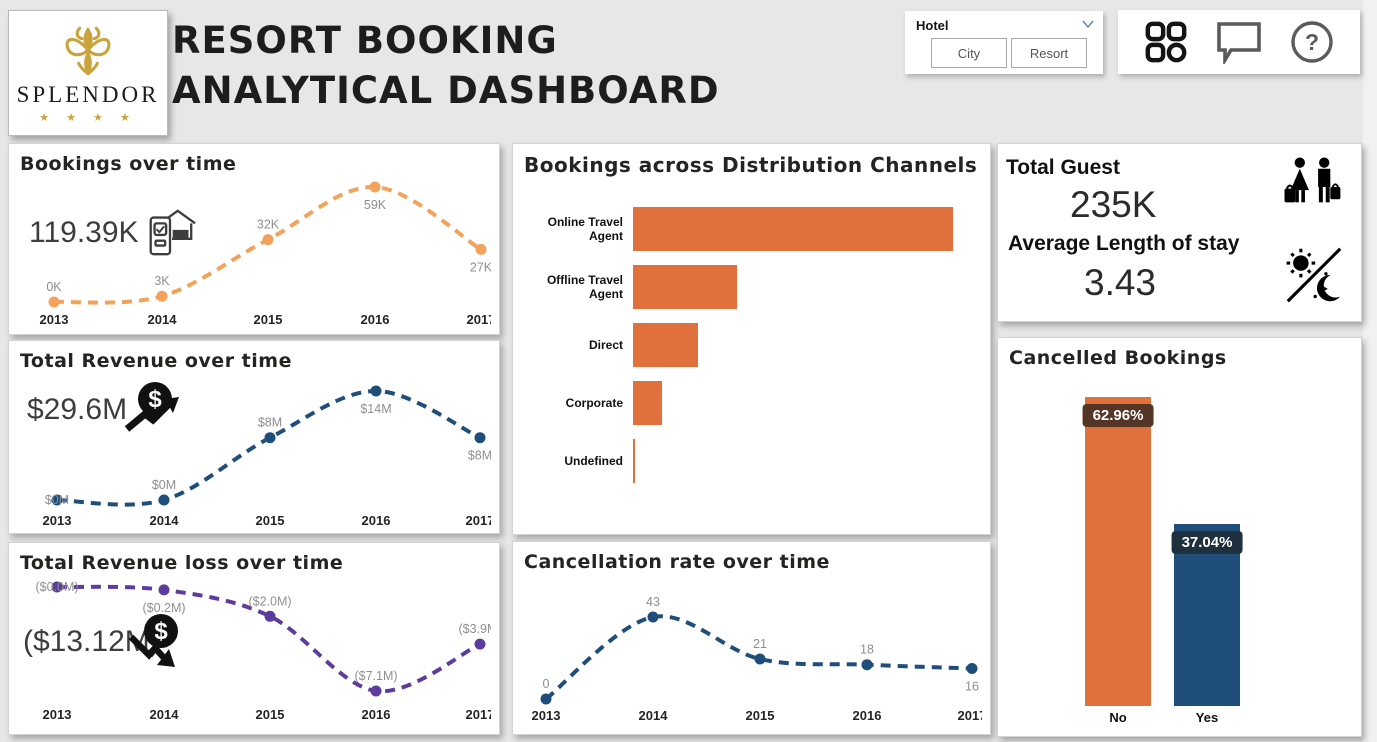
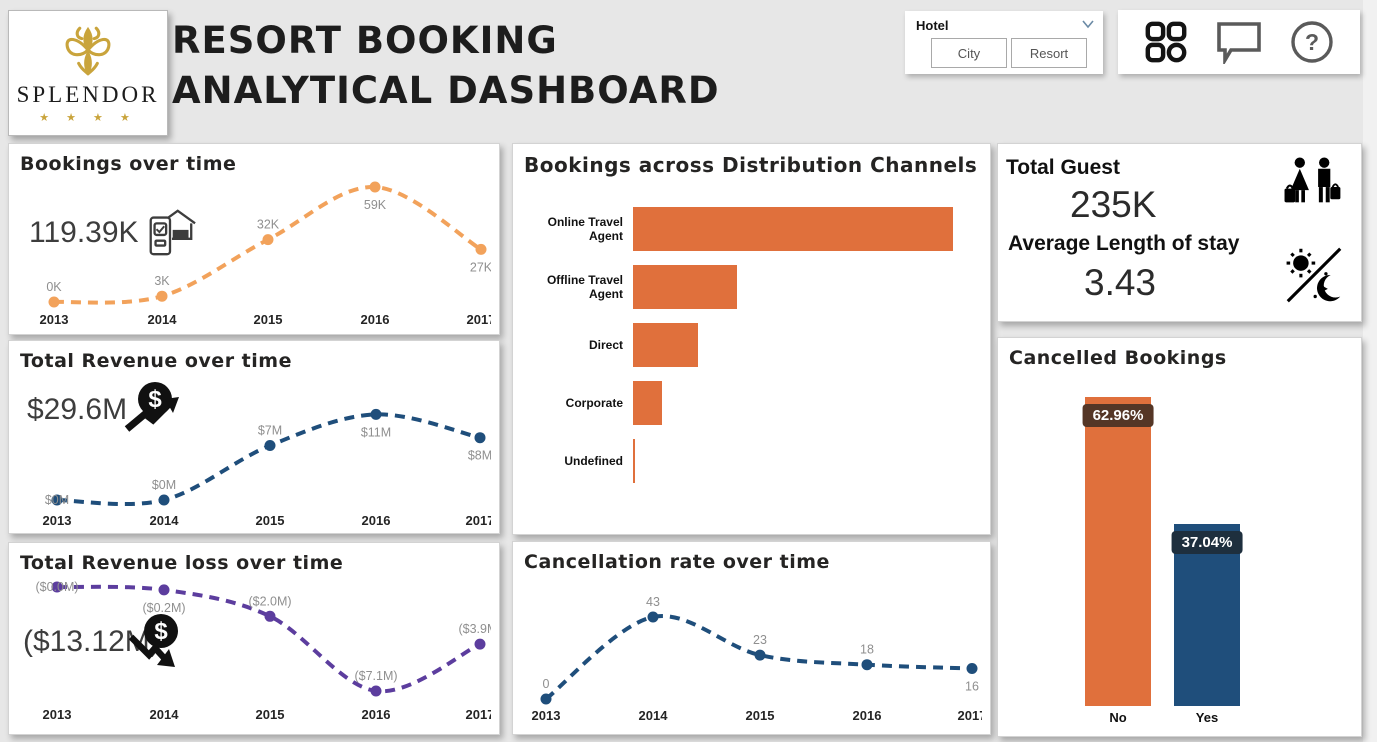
Total Revenue over time/2015: $8M -> $7M
Total Revenue over time/2016: $14M -> $11M
Cancellation rate over time/2015: 21 -> 23
